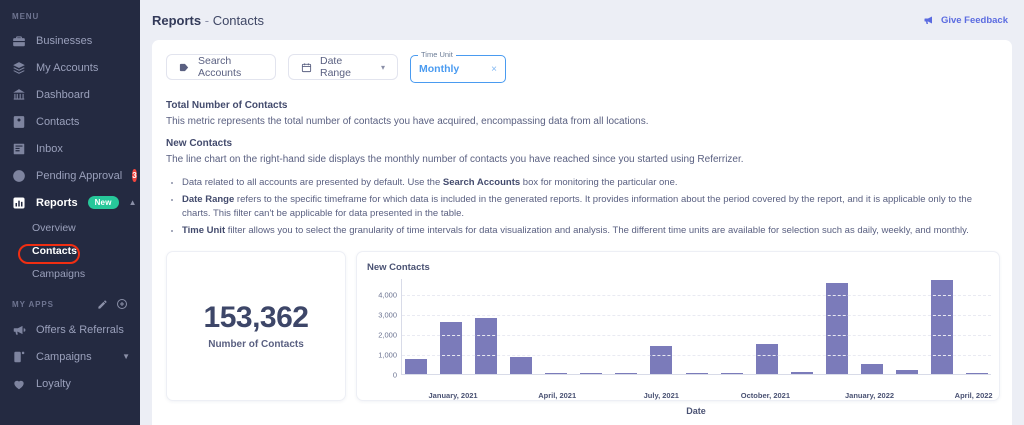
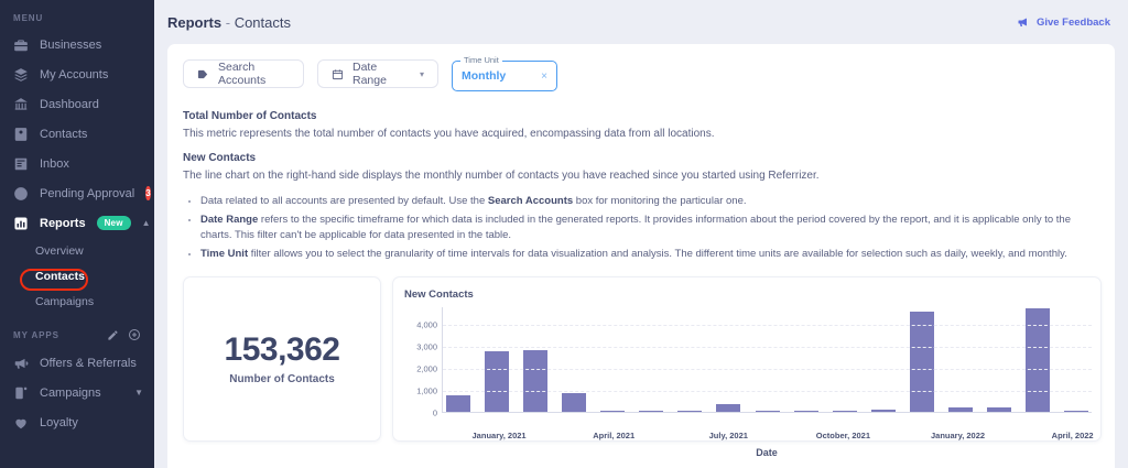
January, 2021: 2600 -> 2800
July, 2021: 1400 -> 400
October, 2021: 1500 -> 100
January, 2022: 500 -> 200
